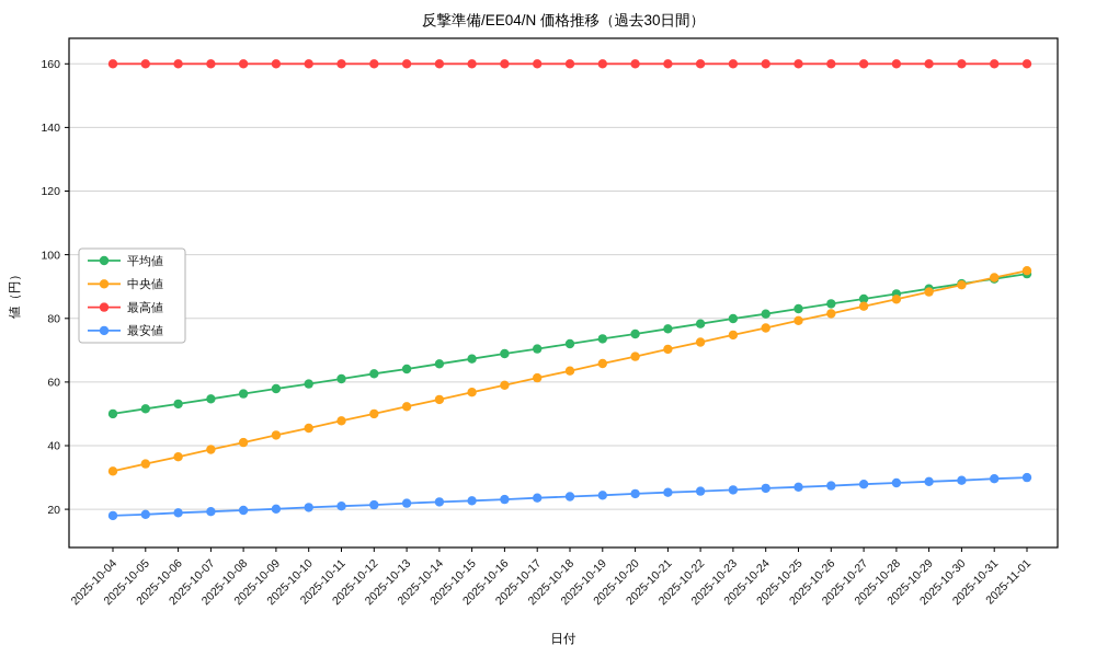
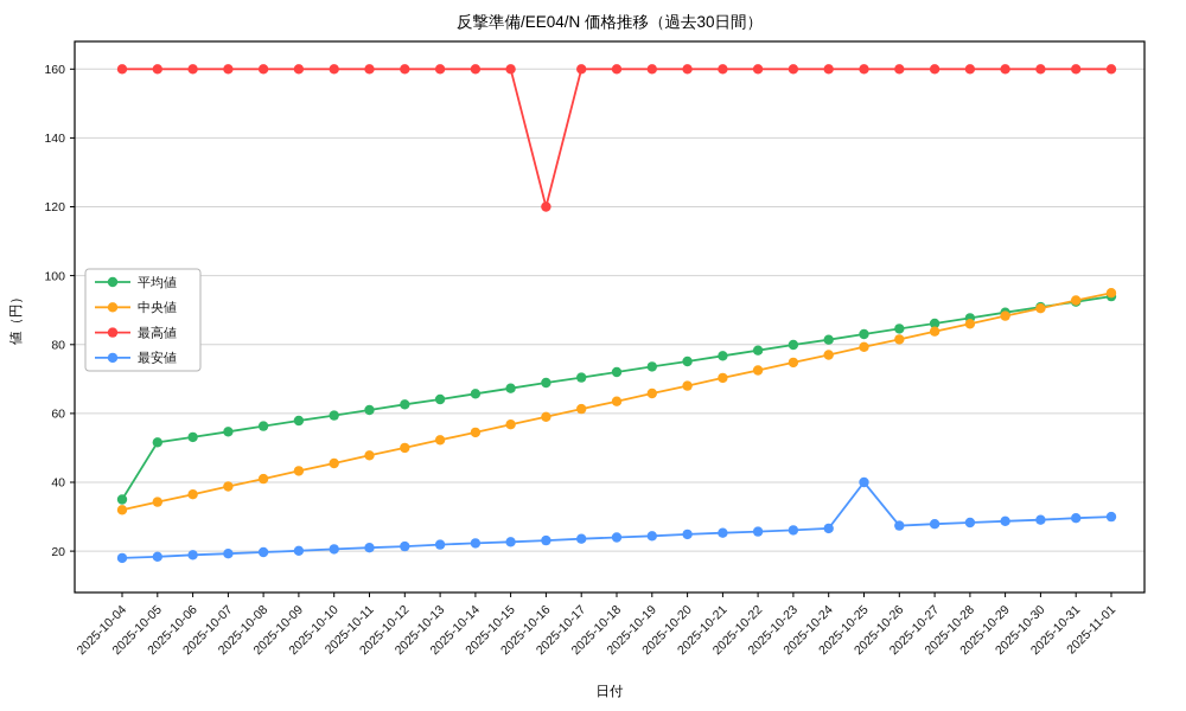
平均値/2025-10-04: 50 -> 35
最高値/2025-10-16: 160 -> 120
最安値/2025-10-25: 27 -> 40
